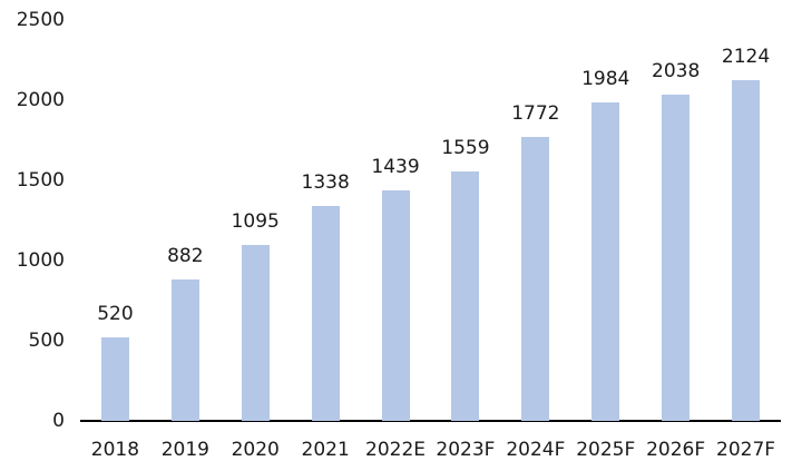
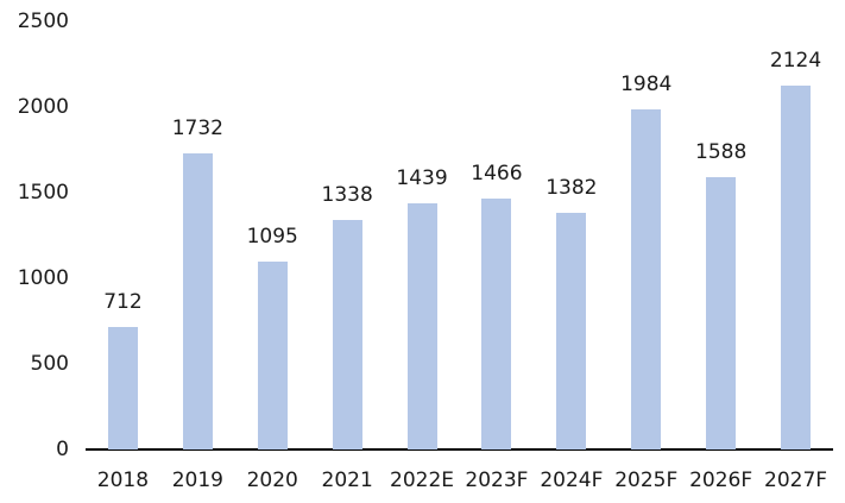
2018: 520 -> 712
2019: 882 -> 1732
2023F: 1559 -> 1466
2024F: 1772 -> 1382
2026F: 2038 -> 1588
